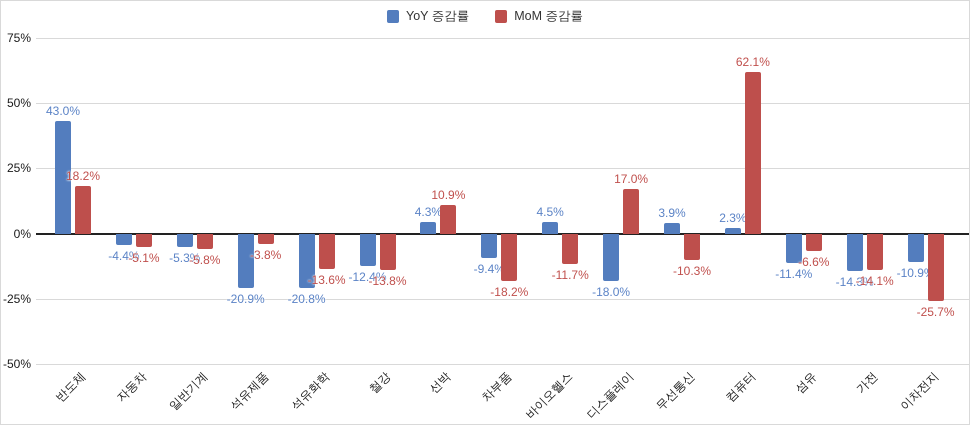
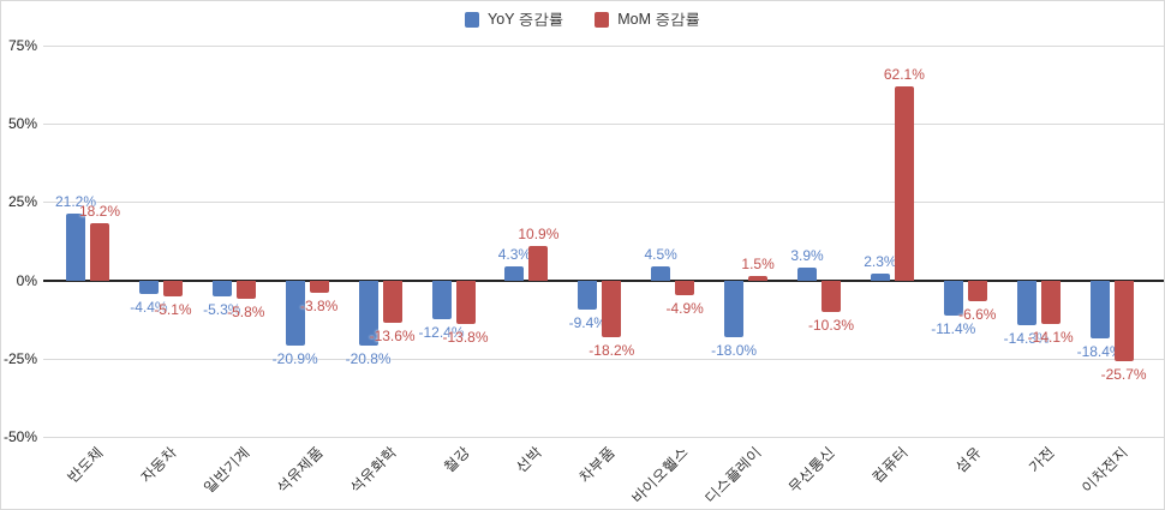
YoY 증감률/반도체: 43.0% -> 21.2%
MoM 증감률/바이오헬스: -11.7% -> -4.9%
MoM 증감률/디스플레이: 17.0% -> 1.5%
YoY 증감률/이차전지: -10.9% -> -18.4%
